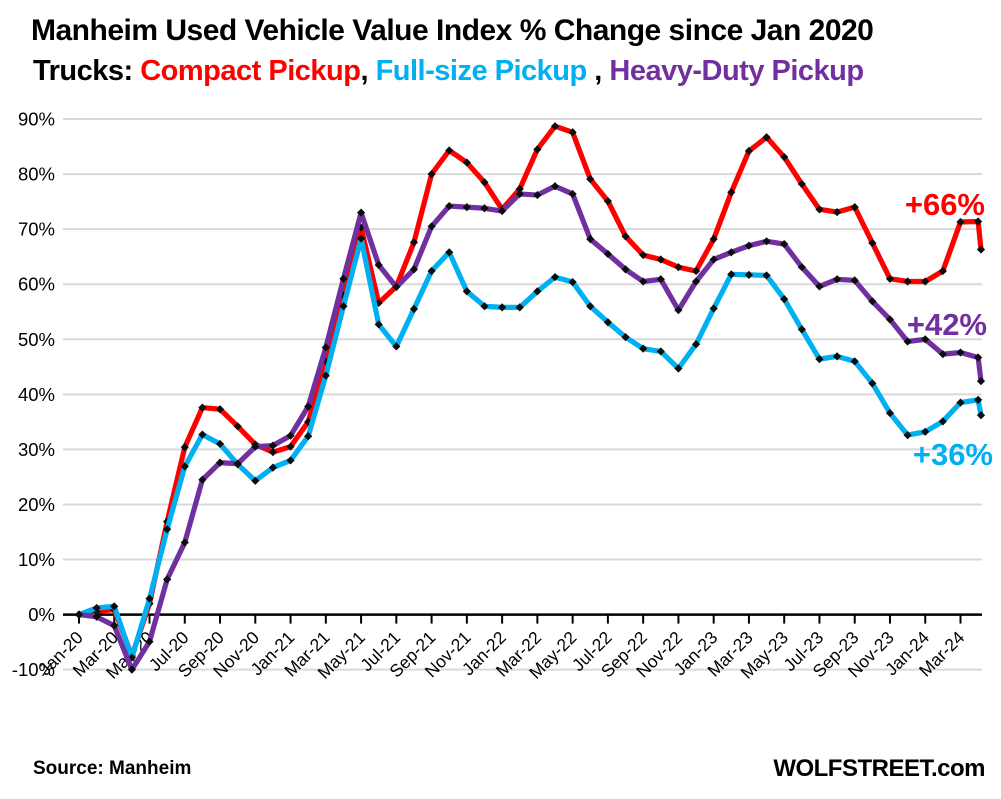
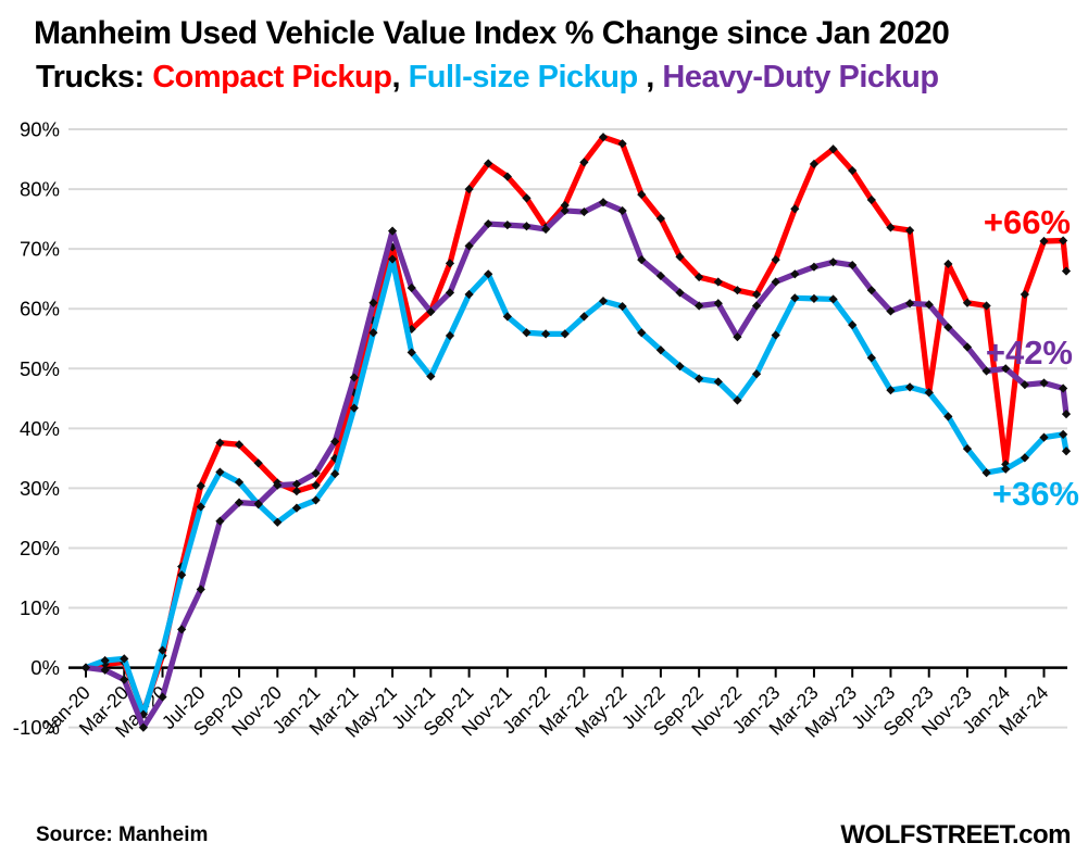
Compact Pickup/Sep-23: 74% -> 46%
Compact Pickup/Jan-24: 60% -> 34%
